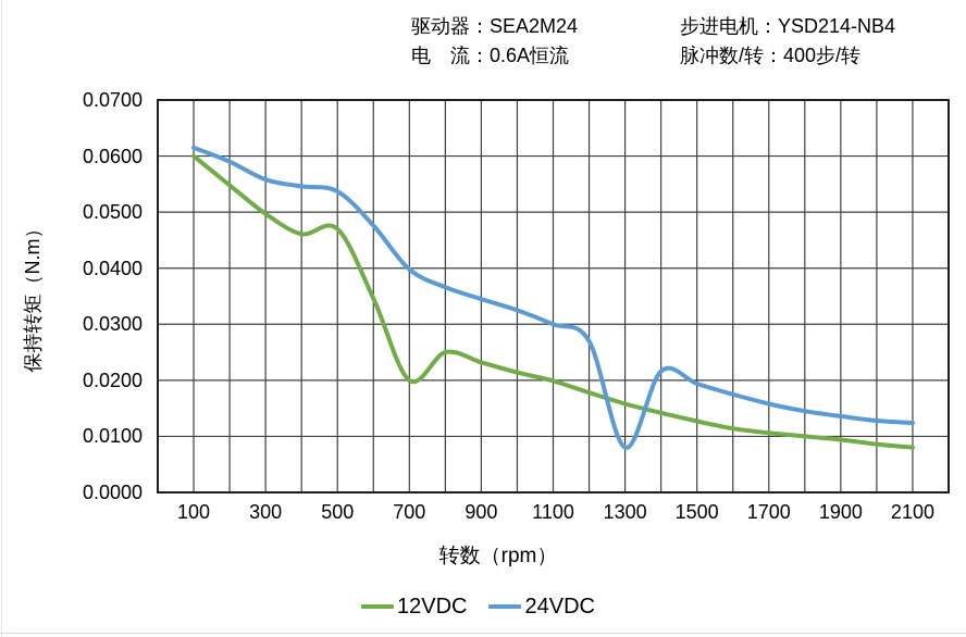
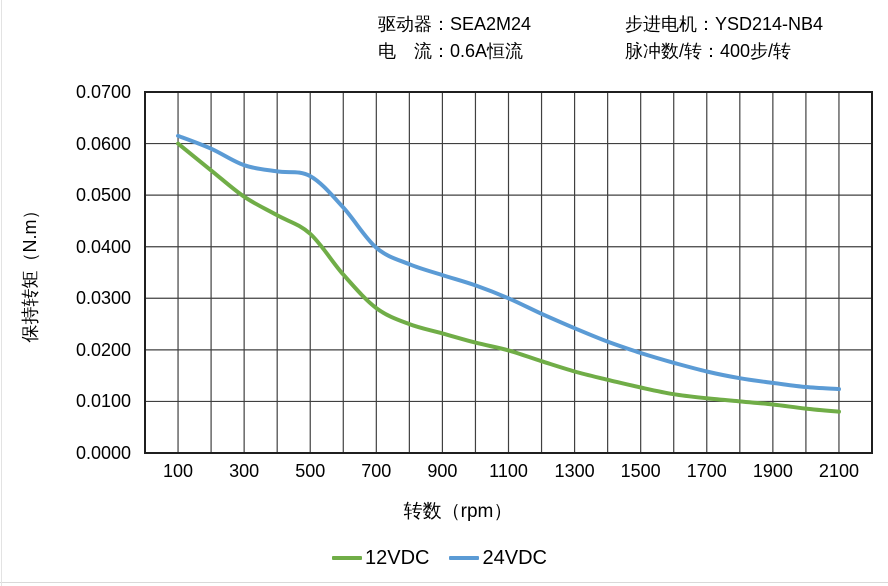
12VDC/500: 0.047 -> 0.043
12VDC/700: 0.020 -> 0.028
24VDC/1300: 0.008 -> 0.024
